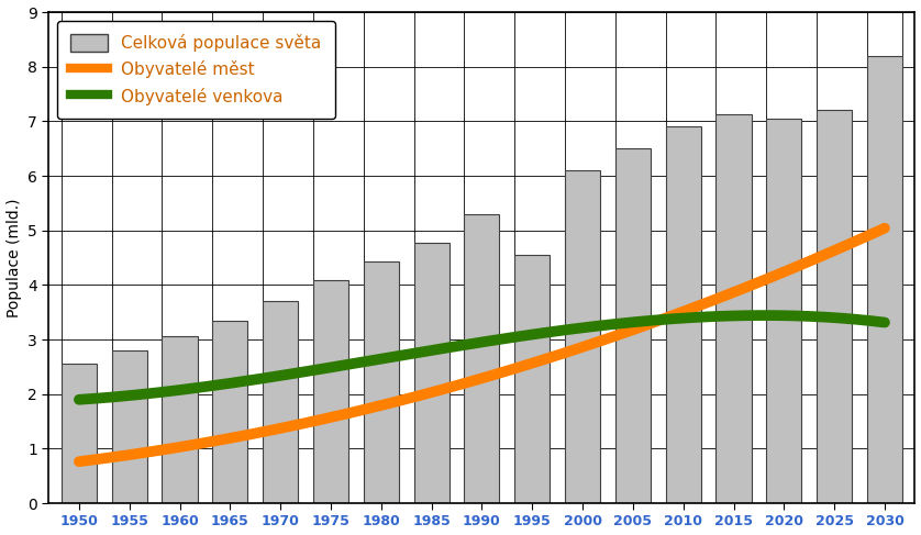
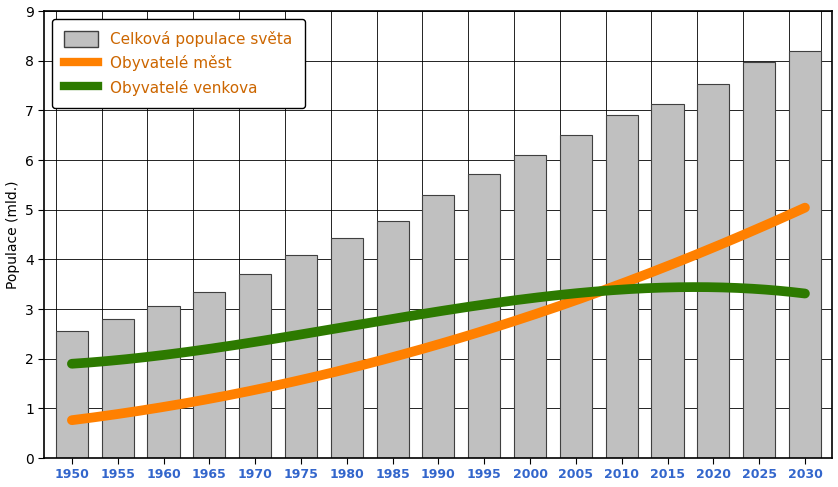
Celková populace světa/1995: 4.55 -> 5.72
Celková populace světa/2020: 7.05 -> 7.53
Celková populace světa/2025: 7.20 -> 7.97
